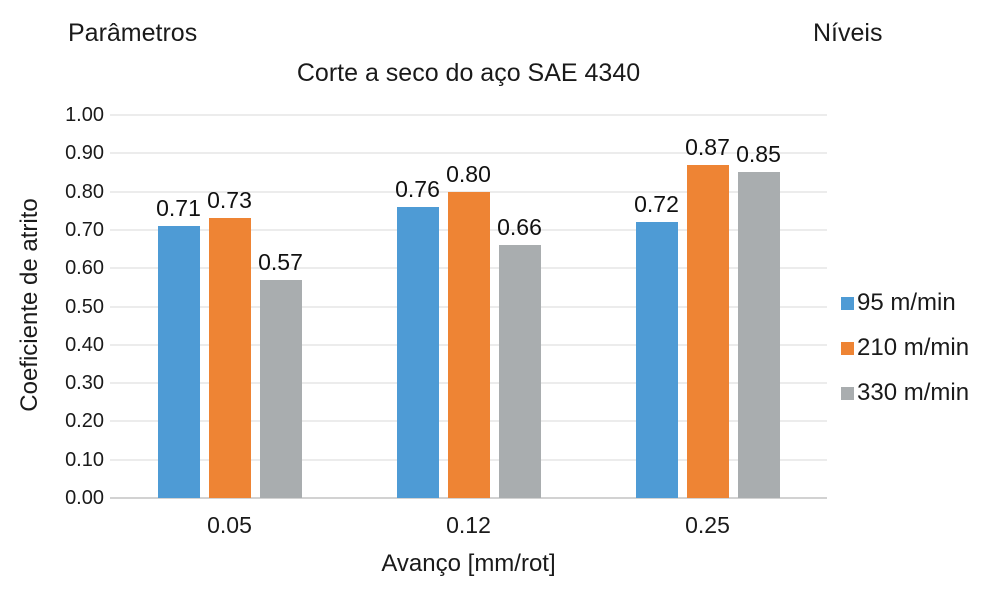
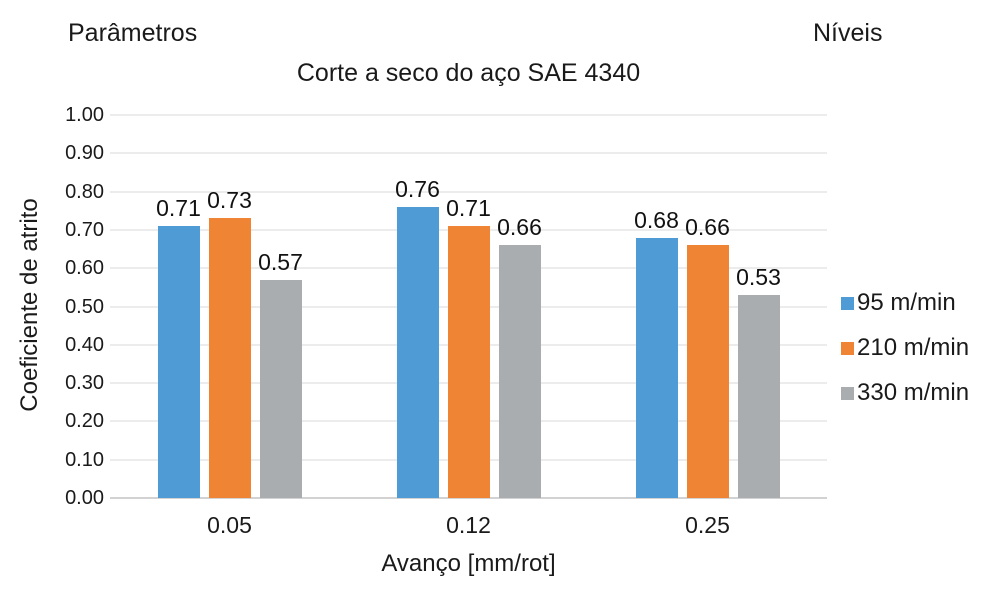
210 m/min/0.12: 0.80 -> 0.71
95 m/min/0.25: 0.72 -> 0.68
210 m/min/0.25: 0.87 -> 0.66
330 m/min/0.25: 0.85 -> 0.53
